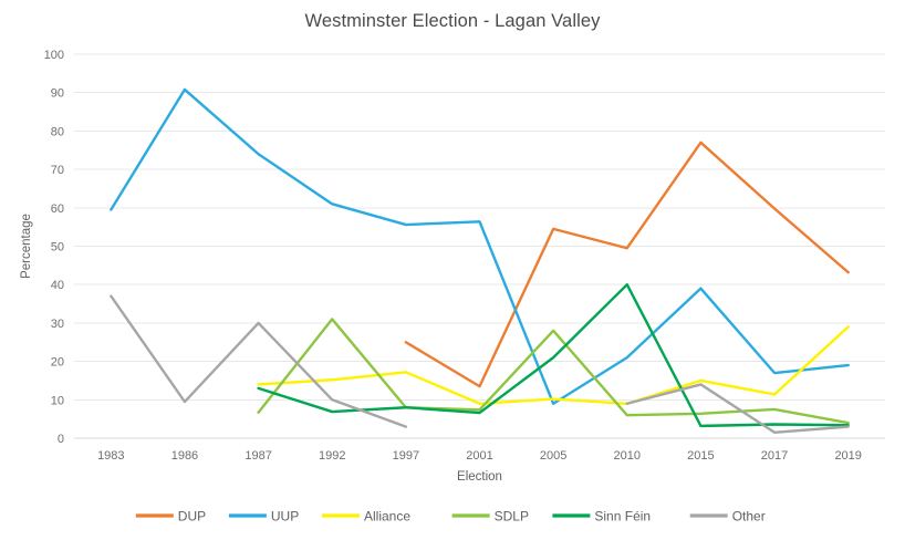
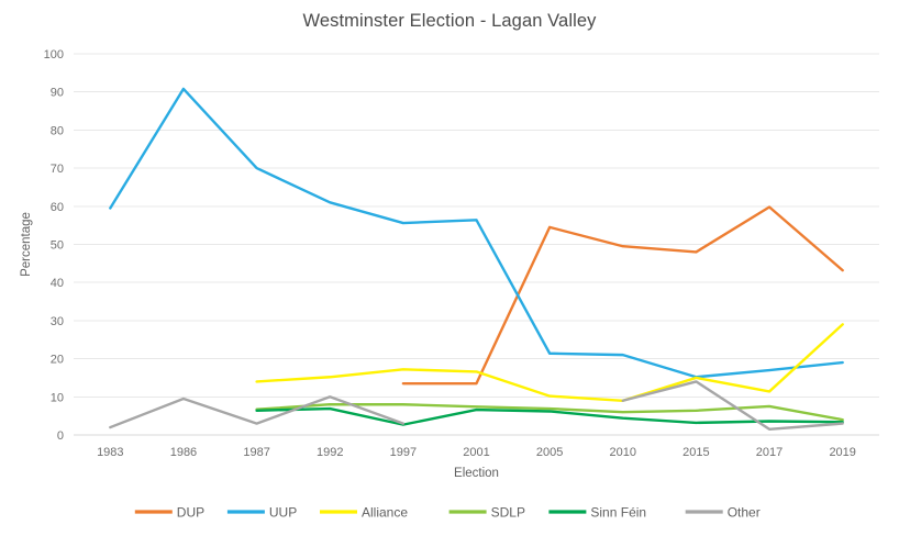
Other/1983: 37 -> 2
UUP/1987: 74 -> 70
Sinn Féin/1987: 13 -> 6
Other/1987: 30 -> 3
SDLP/1992: 31 -> 8
DUP/1997: 25 -> 14
Sinn Féin/1997: 8 -> 3
Alliance/2001: 9 -> 17
UUP/2005: 9 -> 21
SDLP/2005: 28 -> 7
Sinn Féin/2005: 21 -> 6
Sinn Féin/2010: 40 -> 4
DUP/2015: 77 -> 48
UUP/2015: 39 -> 15
